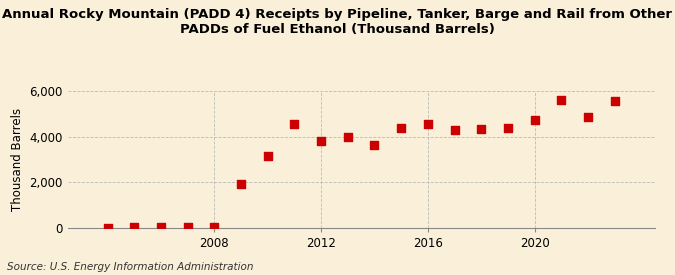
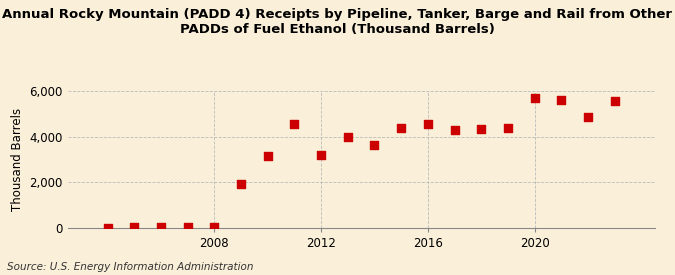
2012: 3,820 -> 3,200
2020: 4,740 -> 5,700
